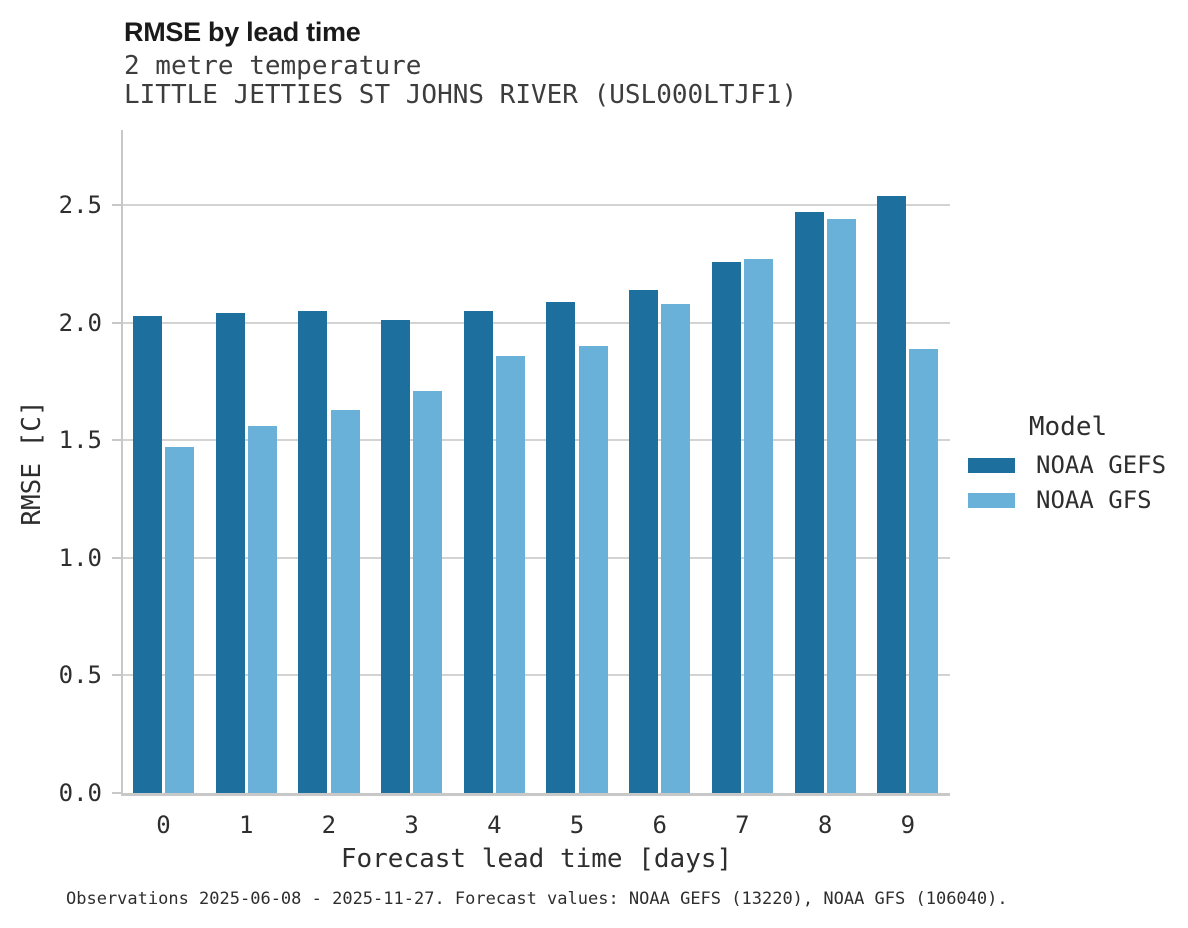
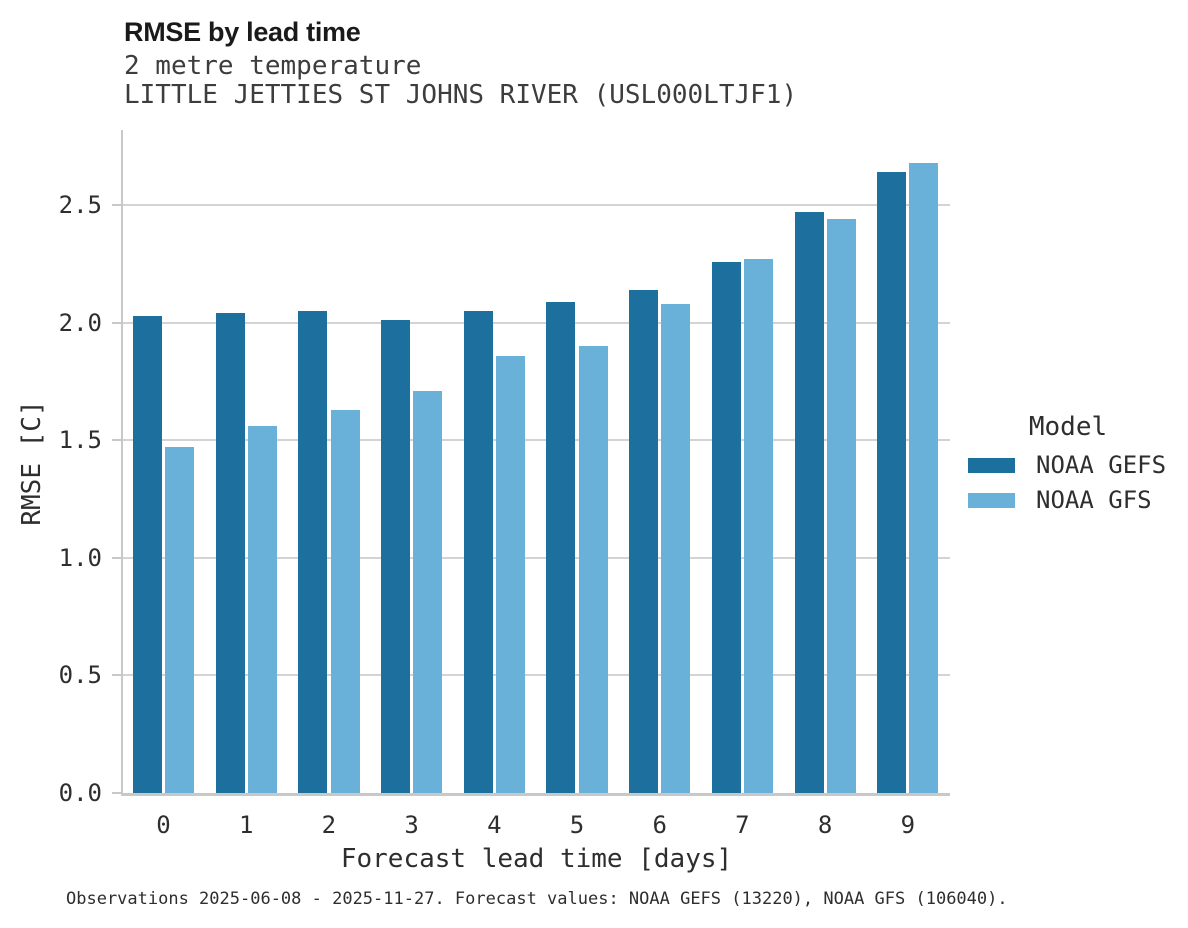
NOAA GEFS/9: 2.54 -> 2.64
NOAA GFS/9: 1.89 -> 2.68
